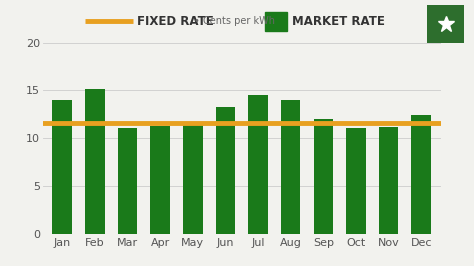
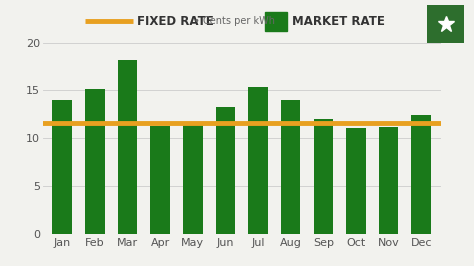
Mar: 11.1 -> 18.2
Jul: 14.5 -> 15.4
